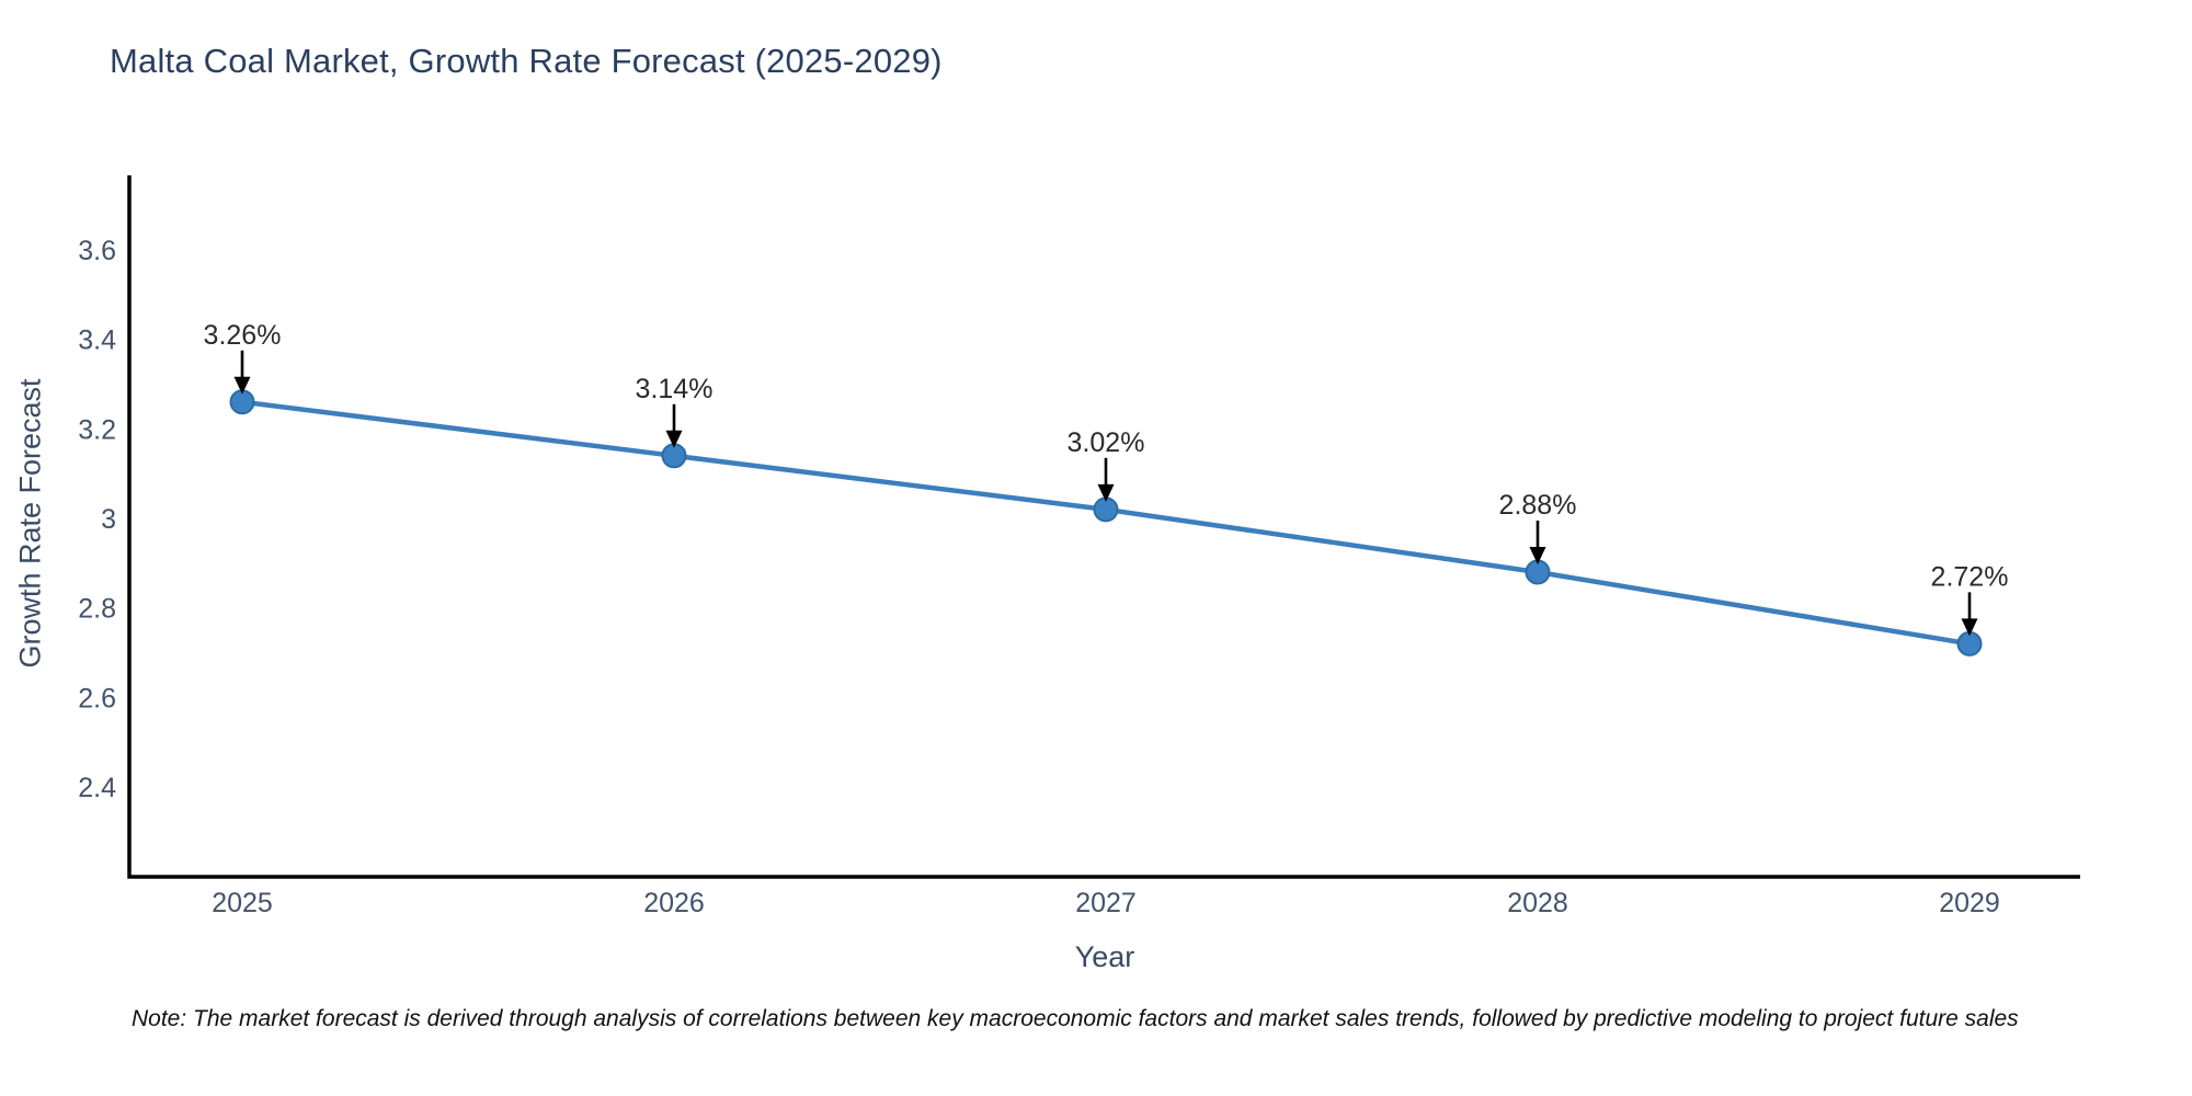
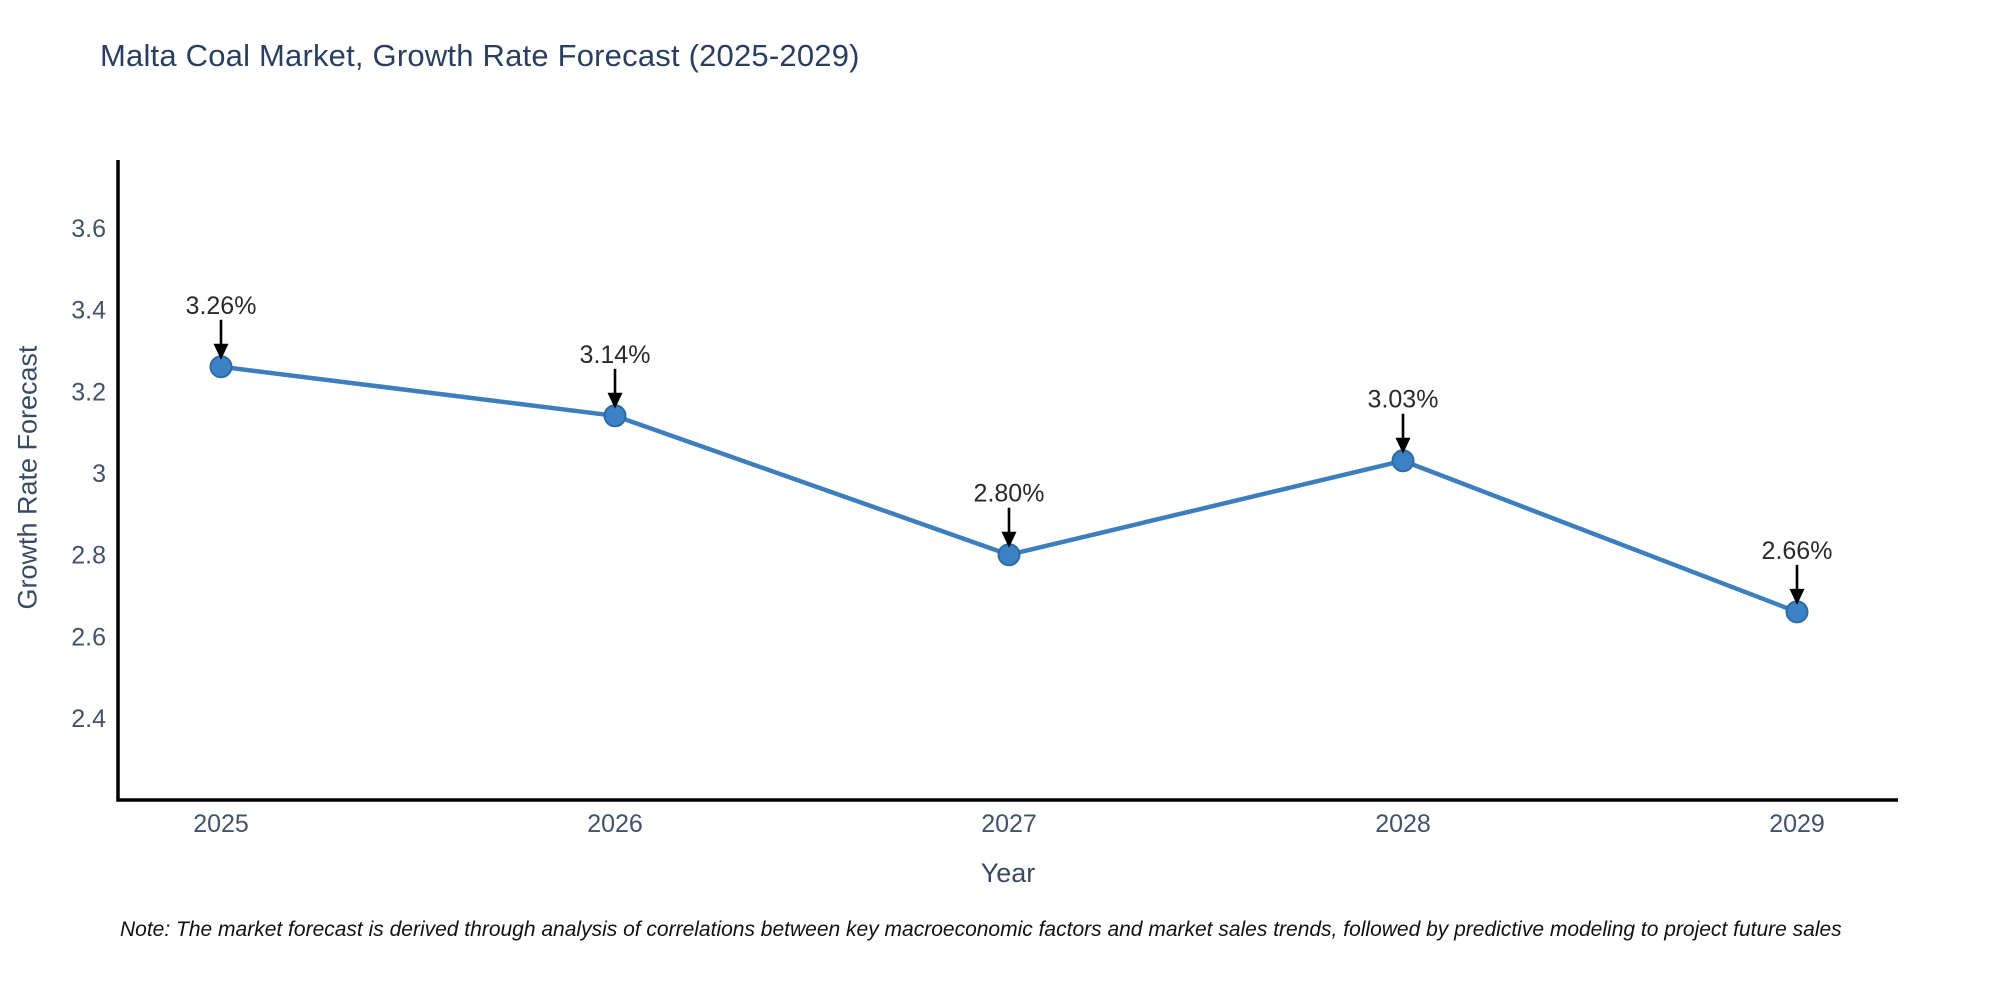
2027: 3.02% -> 2.80%
2028: 2.88% -> 3.03%
2029: 2.72% -> 2.66%
